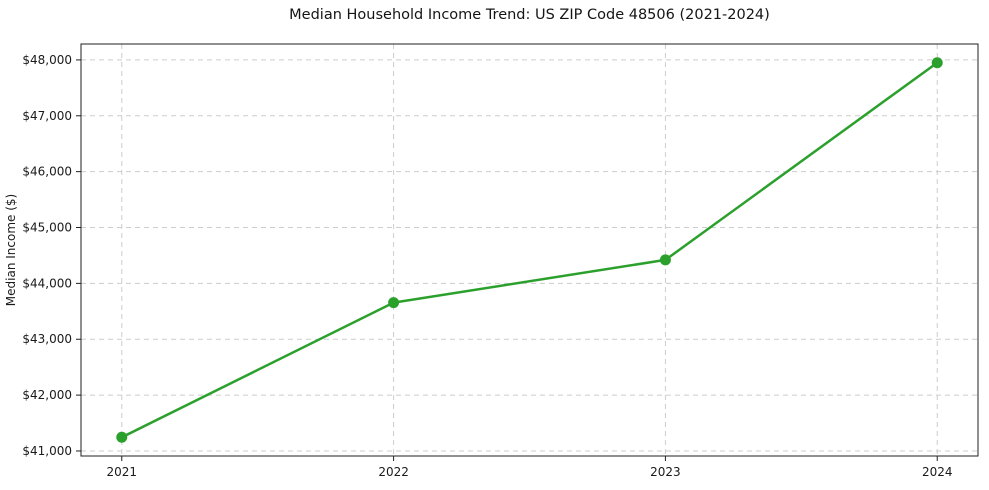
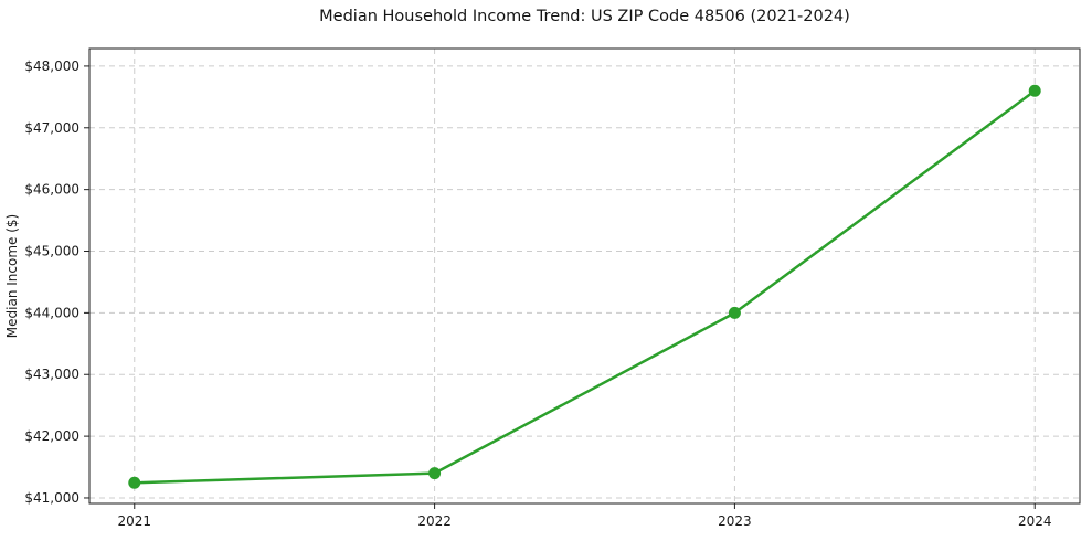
2022: $43700 -> $41400
2023: $44400 -> $44000
2024: $48000 -> $47600
